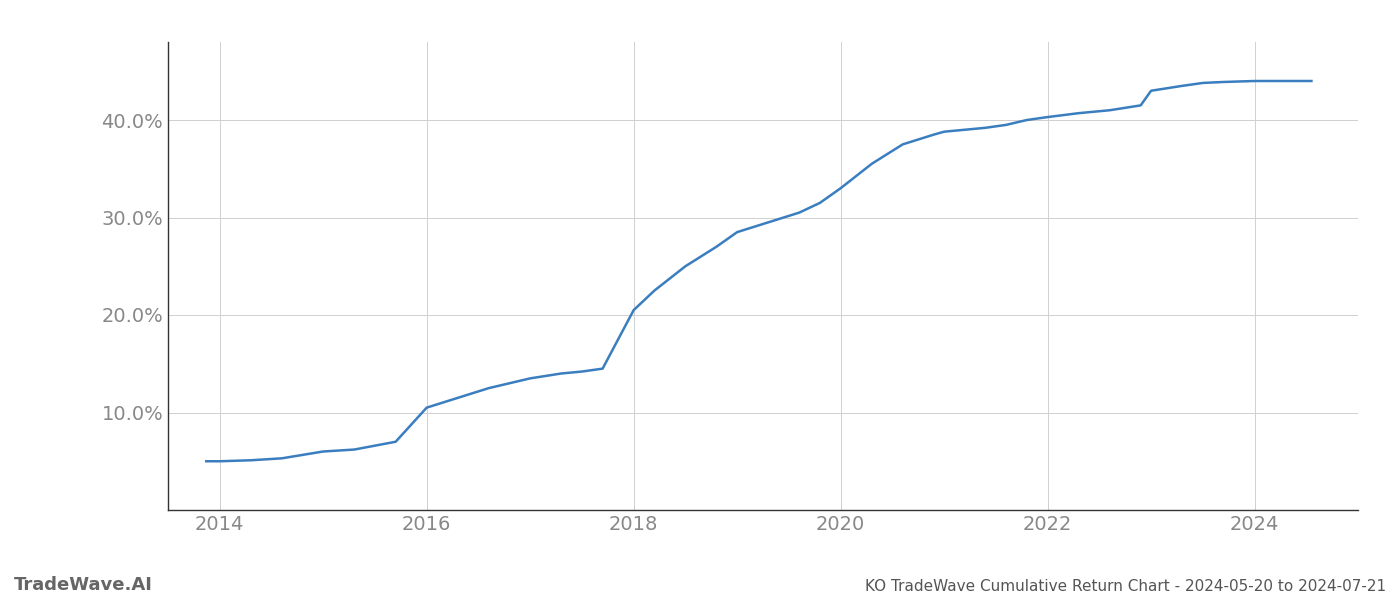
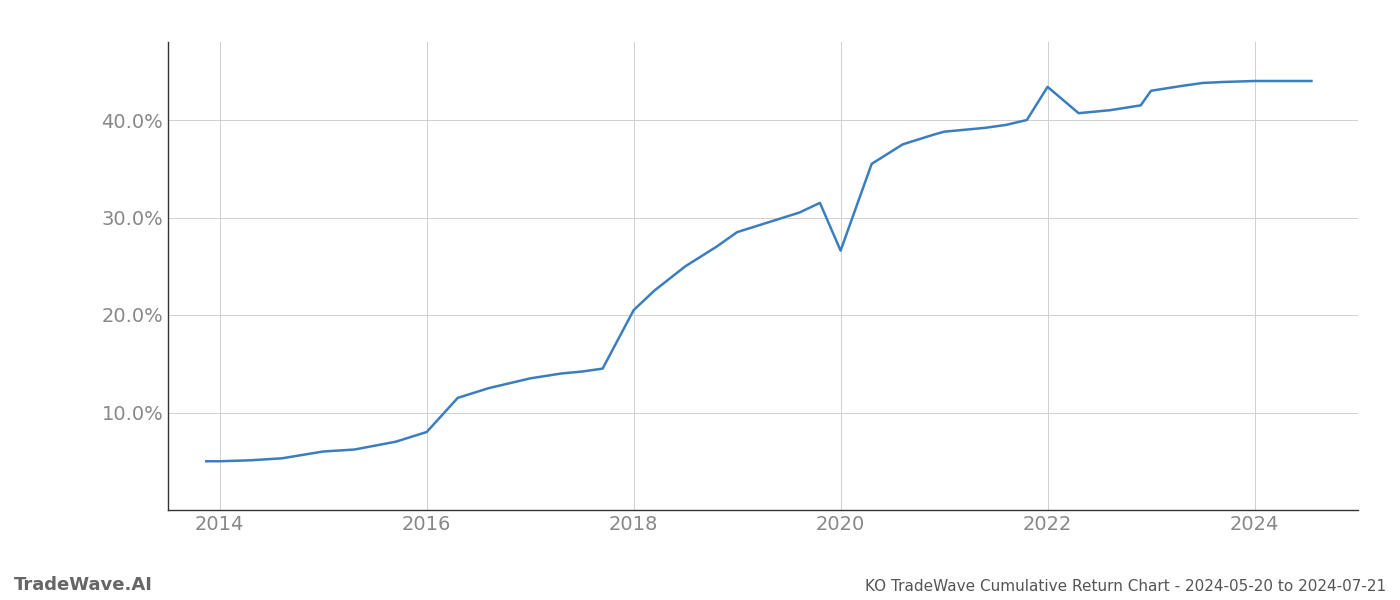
2016: 10.5% -> 8.0%
2020: 33.0% -> 26.6%
2022: 40.3% -> 43.4%
